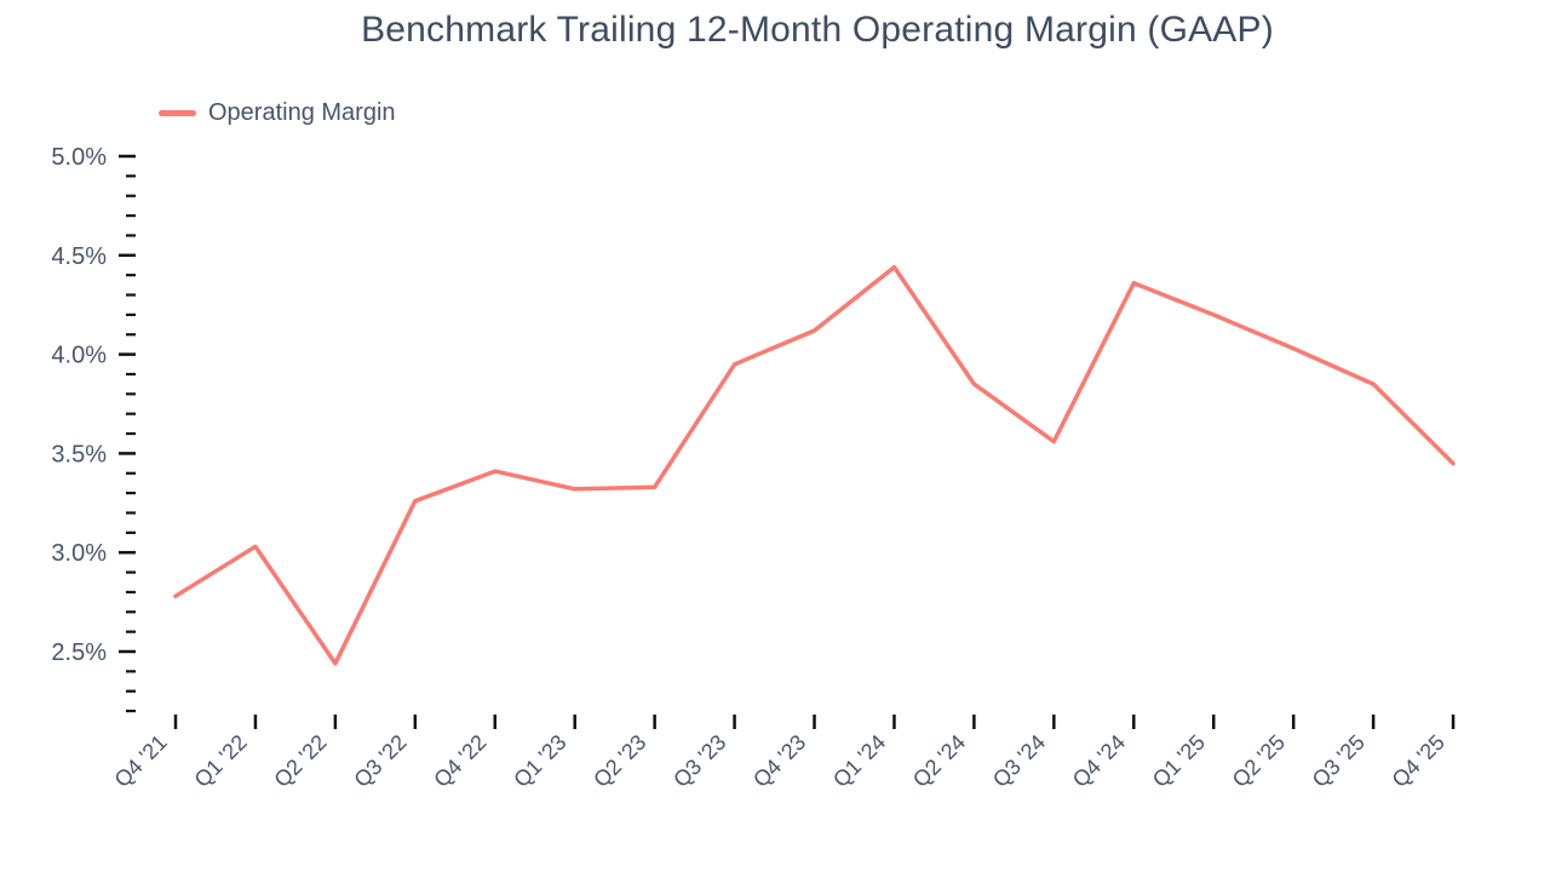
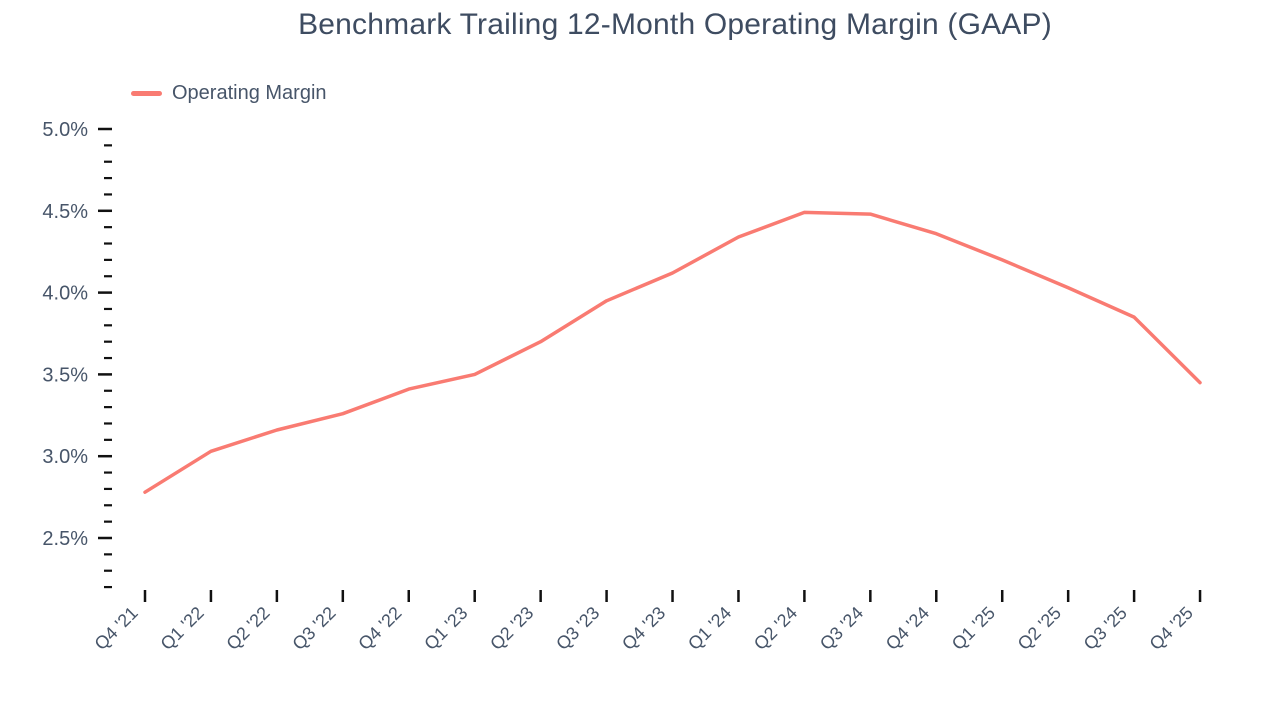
Q2 '22: 2.44% -> 3.16%
Q1 '23: 3.32% -> 3.50%
Q2 '23: 3.33% -> 3.70%
Q1 '24: 4.44% -> 4.34%
Q2 '24: 3.85% -> 4.49%
Q3 '24: 3.56% -> 4.48%
